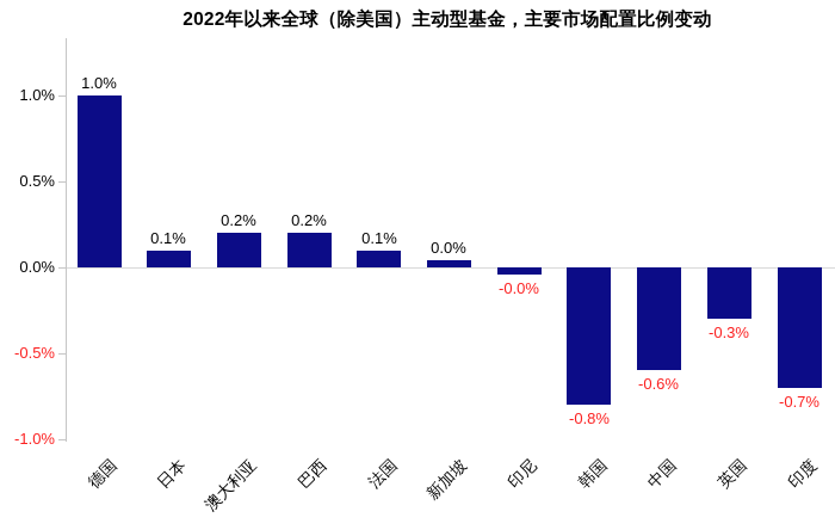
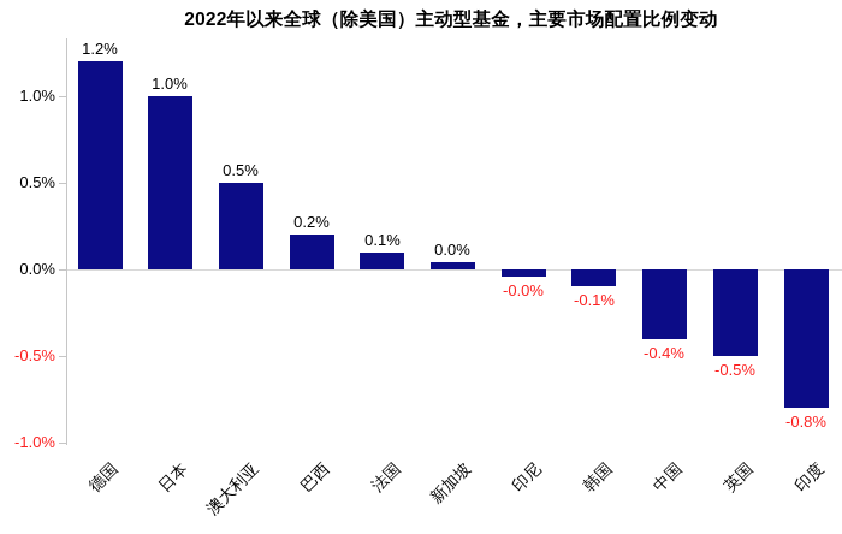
德国: 1.0% -> 1.2%
日本: 0.1% -> 1.0%
澳大利亚: 0.2% -> 0.5%
韩国: -0.8% -> -0.1%
中国: -0.6% -> -0.4%
英国: -0.3% -> -0.5%
印度: -0.7% -> -0.8%
